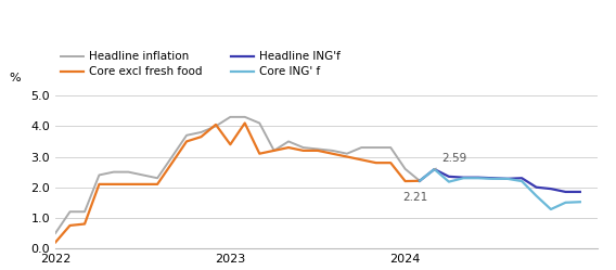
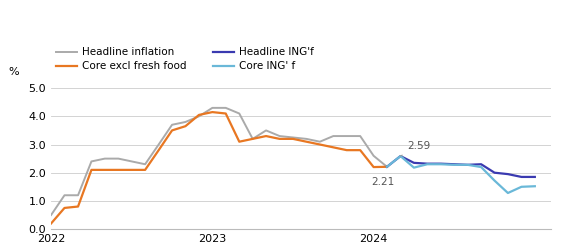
Core excl fresh food/2023: 3.40 -> 4.15
